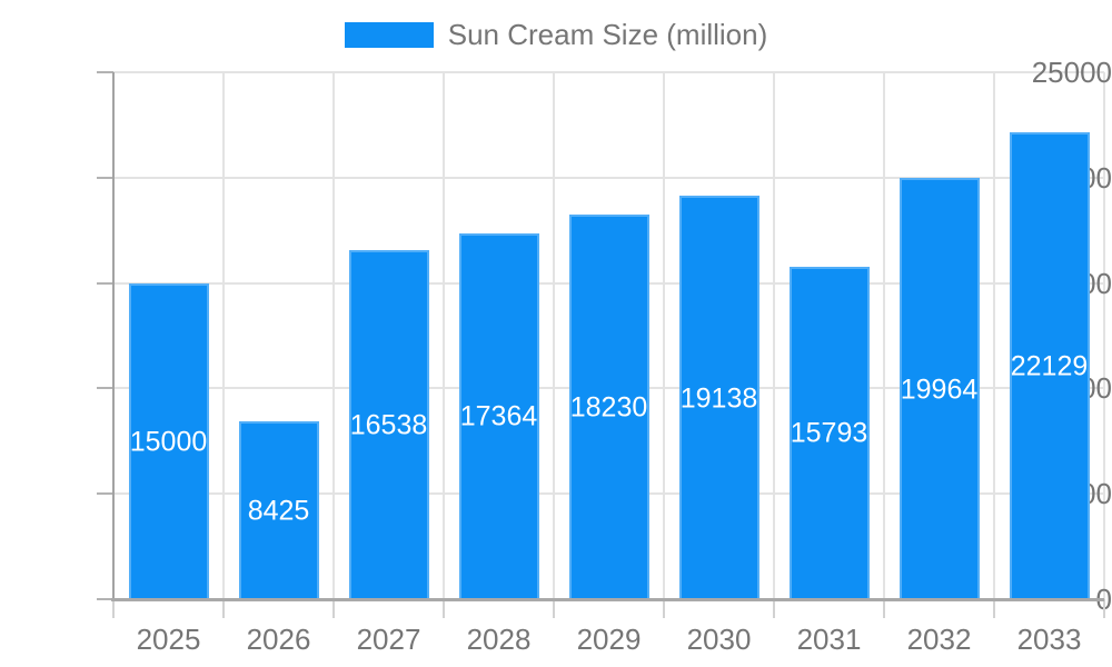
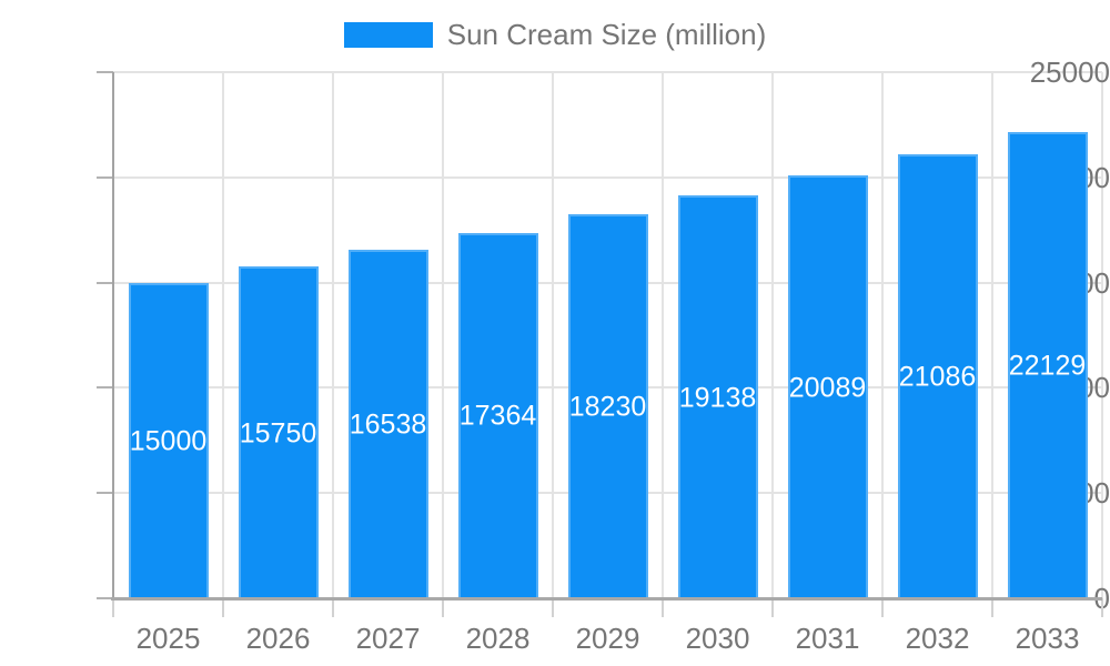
2026: 8425 -> 15750
2031: 15793 -> 20089
2032: 19964 -> 21086
